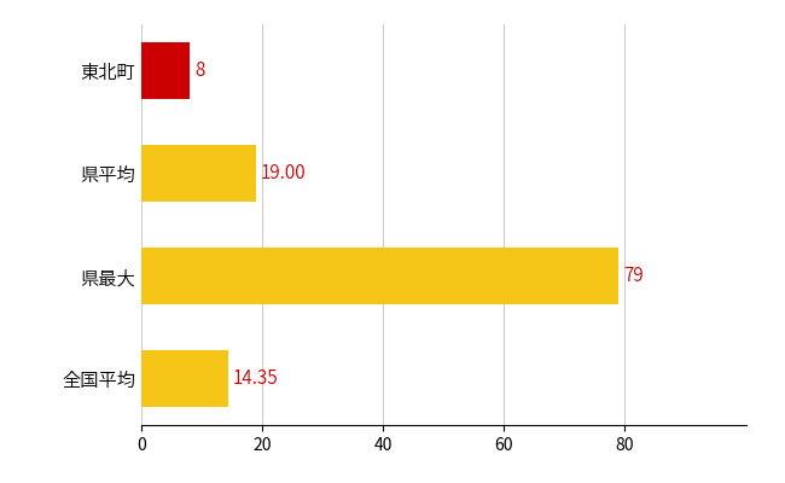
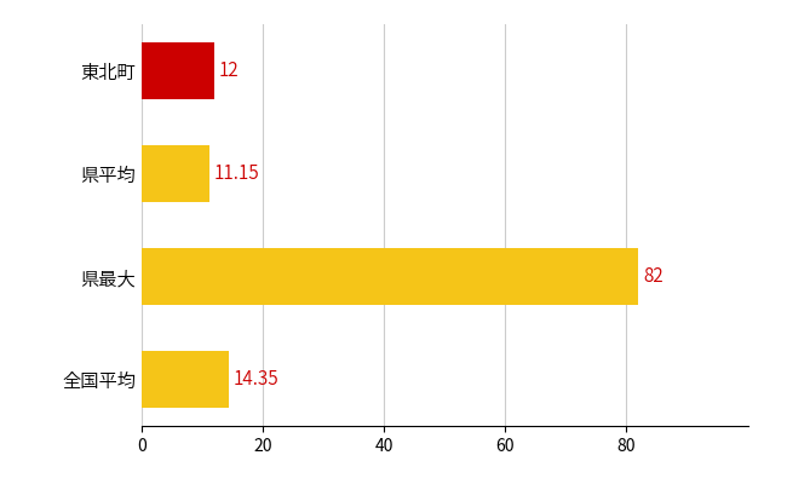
東北町: 8 -> 12
県平均: 19.00 -> 11.15
県最大: 79 -> 82
